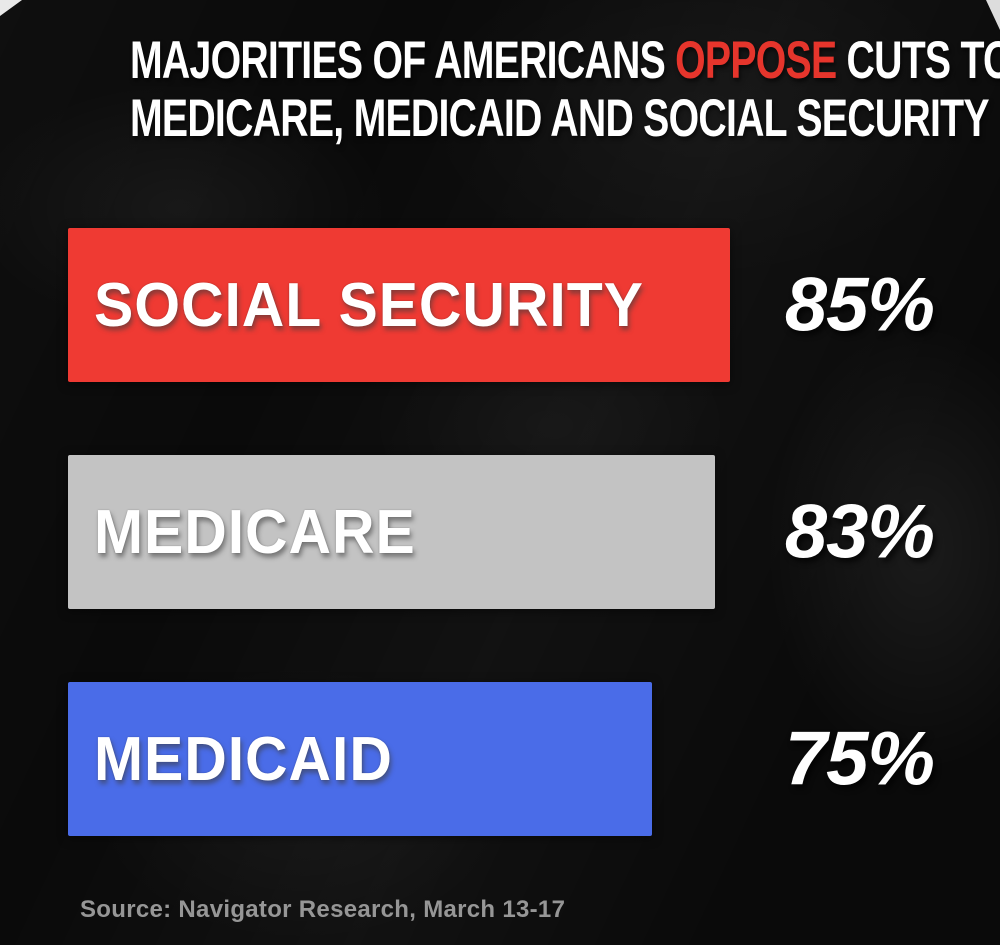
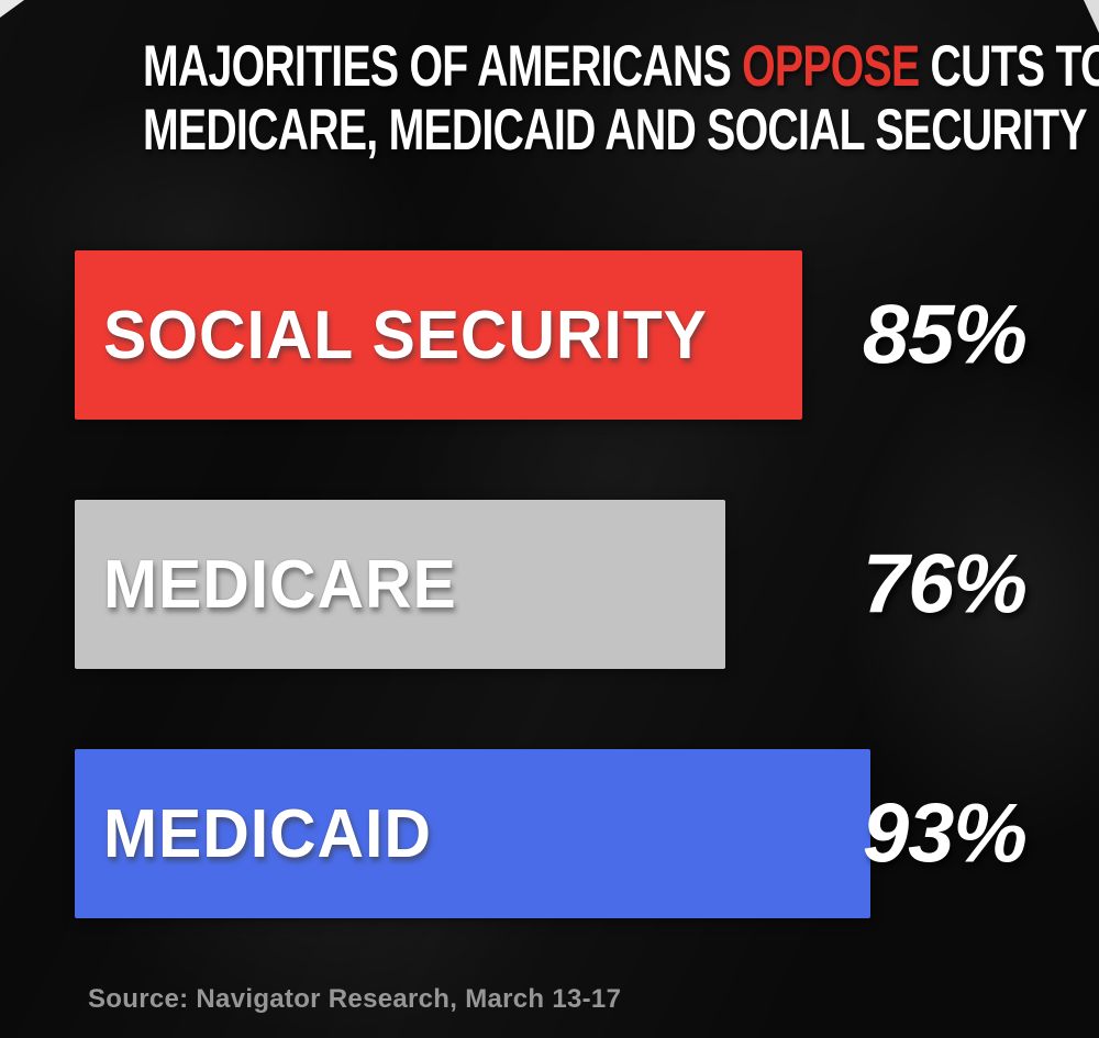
MEDICARE: 83% -> 76%
MEDICAID: 75% -> 93%
